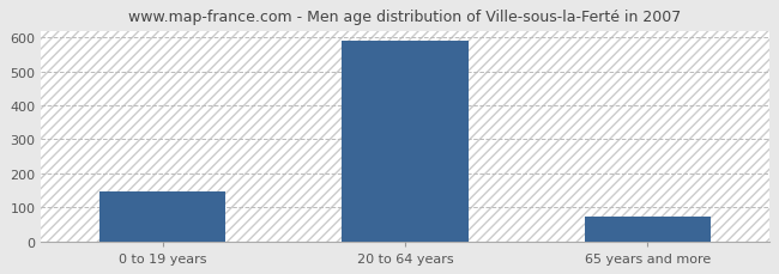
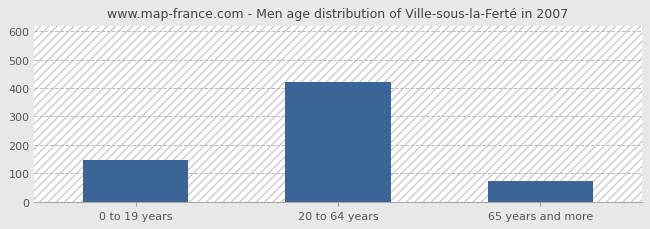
20 to 64 years: 592 -> 420
